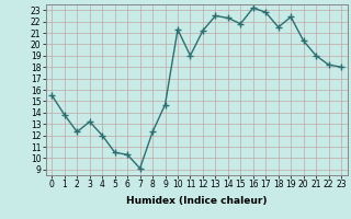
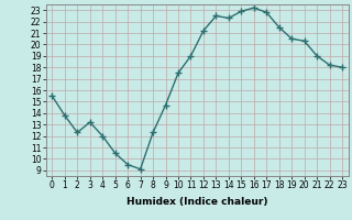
6: 10.3 -> 9.5
10: 21.3 -> 17.5
15: 21.8 -> 22.9
19: 22.4 -> 20.5
